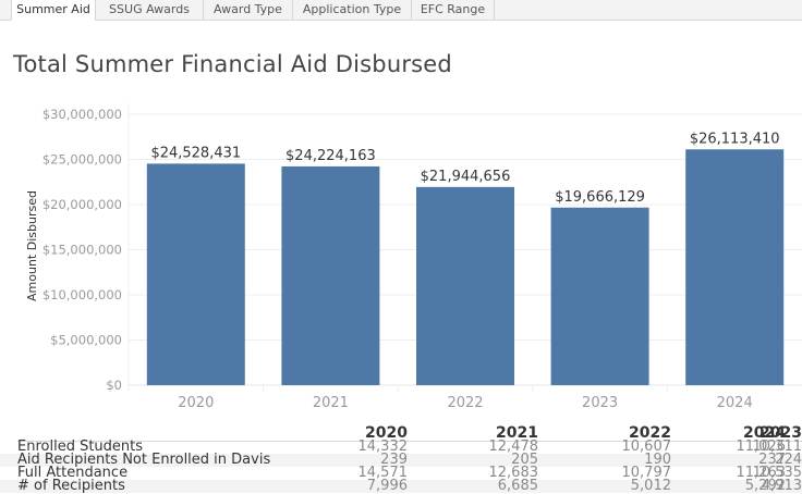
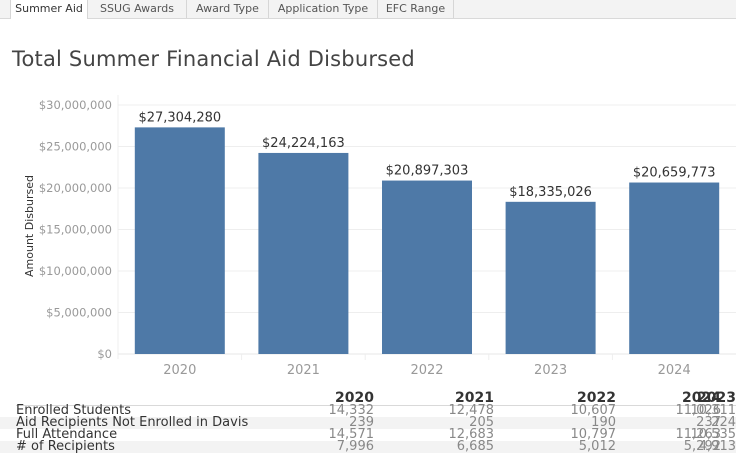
2020: $24,528,431 -> $27,304,280
2022: $21,944,656 -> $20,897,303
2023: $19,666,129 -> $18,335,026
2024: $26,113,410 -> $20,659,773
